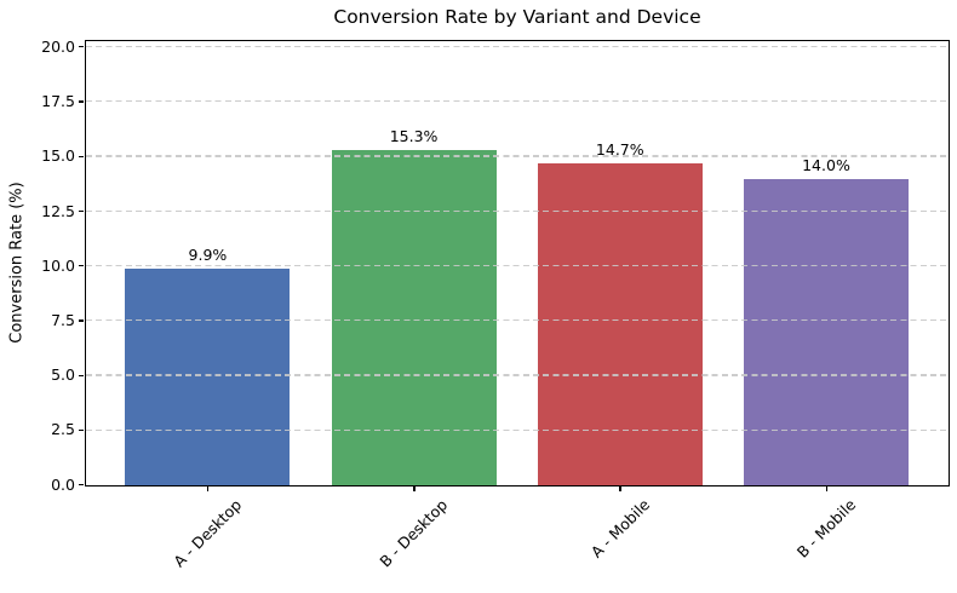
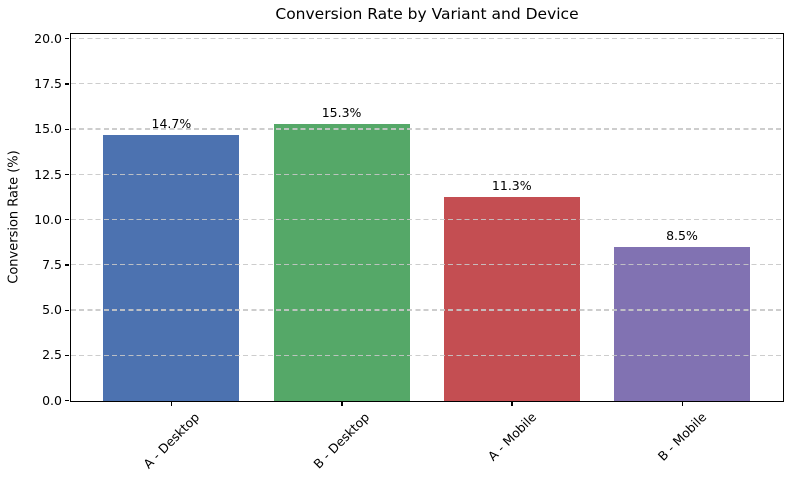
A - Desktop: 9.9% -> 14.7%
A - Mobile: 14.7% -> 11.3%
B - Mobile: 14.0% -> 8.5%
